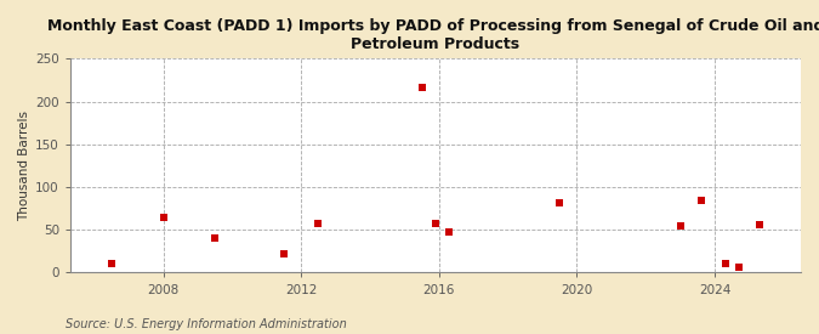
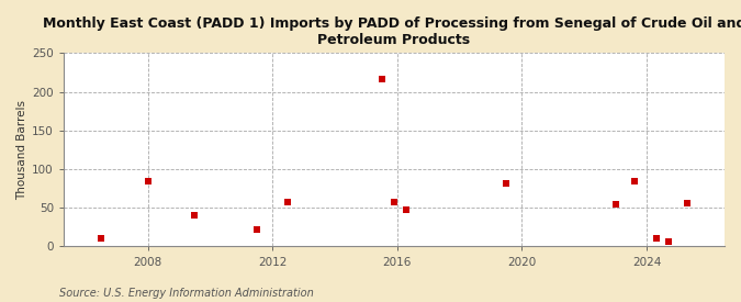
2008: 64 -> 84
